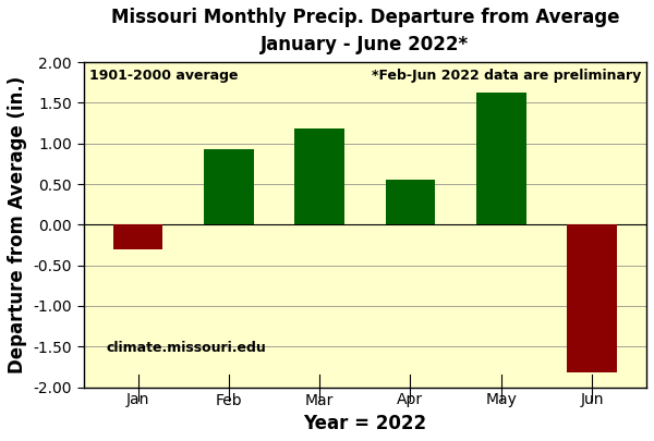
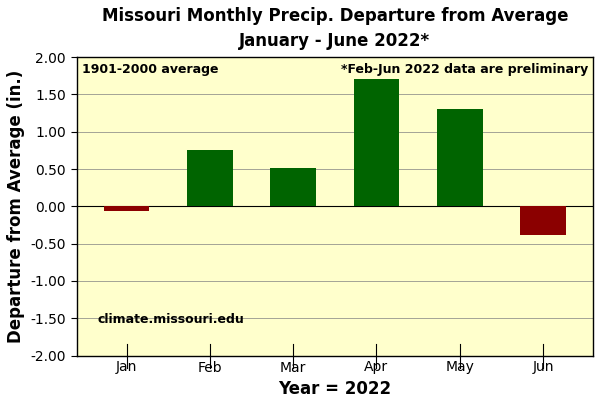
Jan: -0.30 -> -0.06
Feb: 0.93 -> 0.76
Mar: 1.19 -> 0.52
Apr: 0.55 -> 1.70
May: 1.62 -> 1.30
Jun: -1.82 -> -0.38
